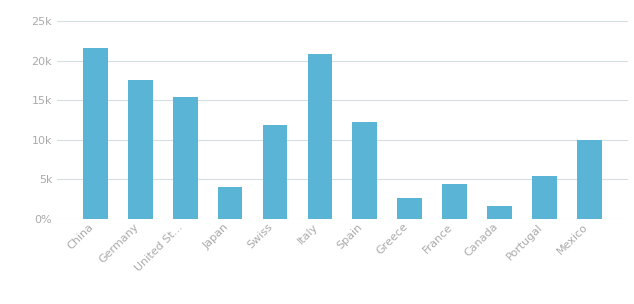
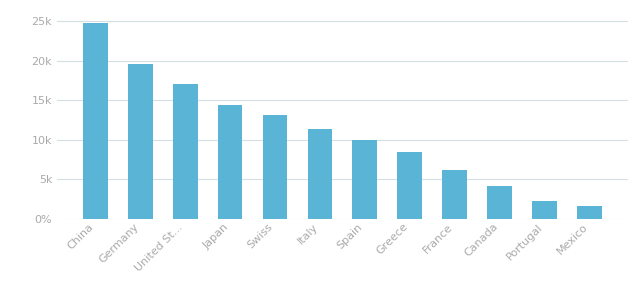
China: 21.6k -> 24.8k
Germany: 17.6k -> 19.6k
United St...: 15.4k -> 17.0k
Japan: 4.0k -> 14.4k
Swiss: 11.8k -> 13.1k
Italy: 20.8k -> 11.3k
Spain: 12.2k -> 10.0k
Greece: 2.6k -> 8.4k
France: 4.4k -> 6.2k
Canada: 1.6k -> 4.2k
Portugal: 5.4k -> 2.3k
Mexico: 10.0k -> 1.6k
